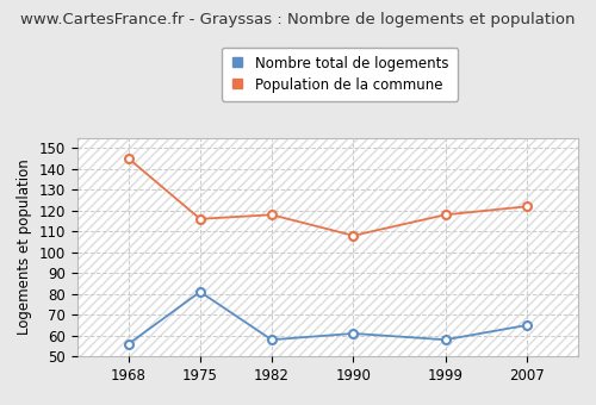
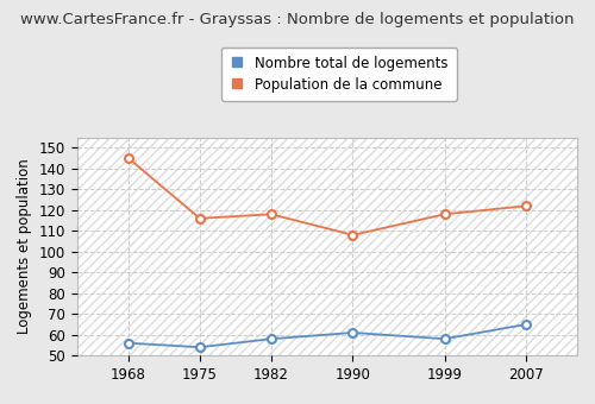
Nombre total de logements/1975: 81 -> 54
